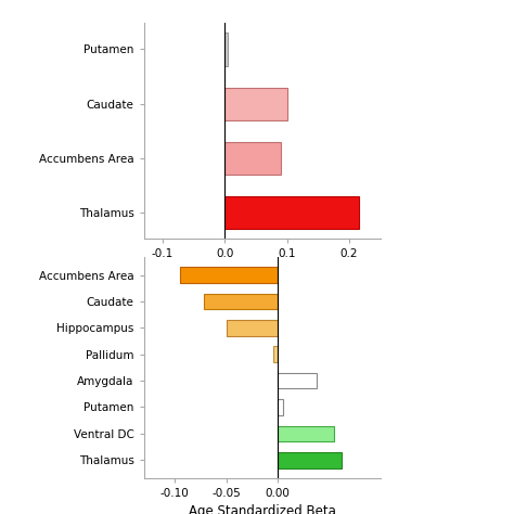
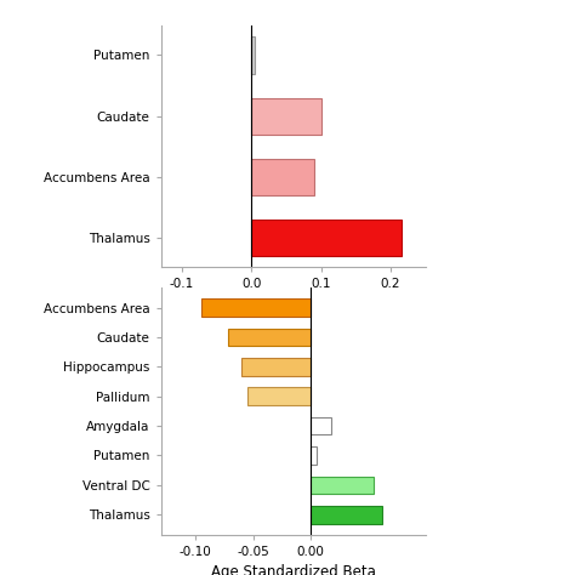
Hippocampus: -0.050 -> -0.060
Pallidum: -0.004 -> -0.055
Amygdala: 0.038 -> 0.018
